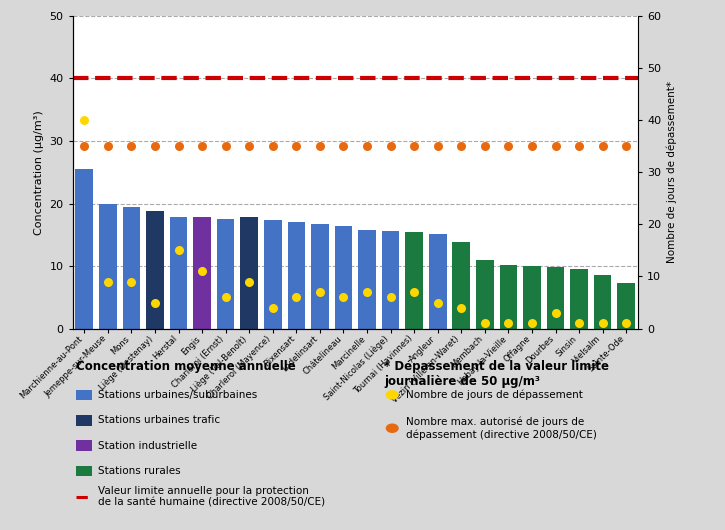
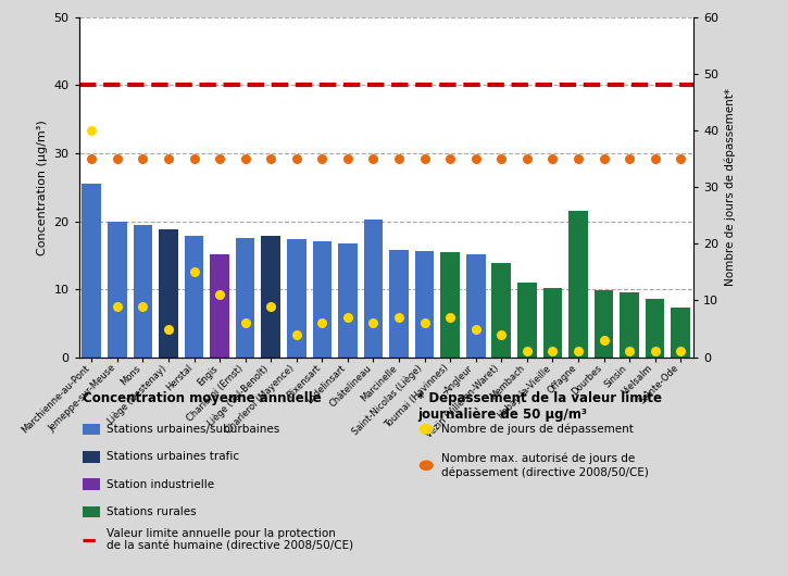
Engis: 17.9 -> 15.2
Châtelineau: 16.4 -> 20.2
Offagne: 10.0 -> 21.6
